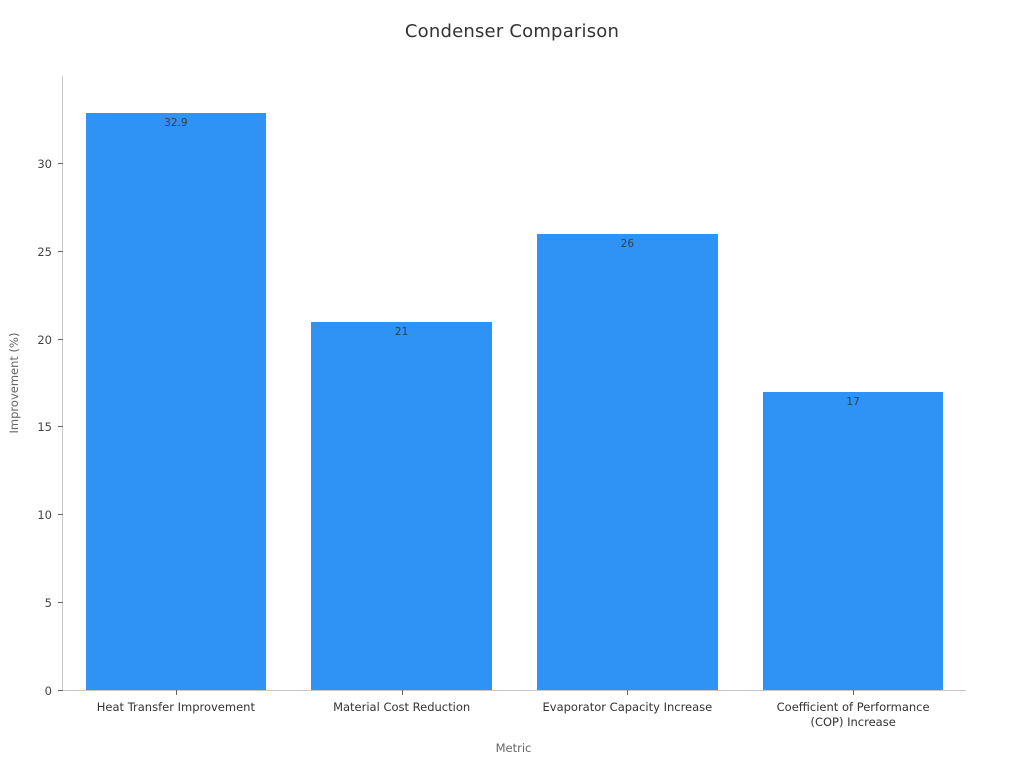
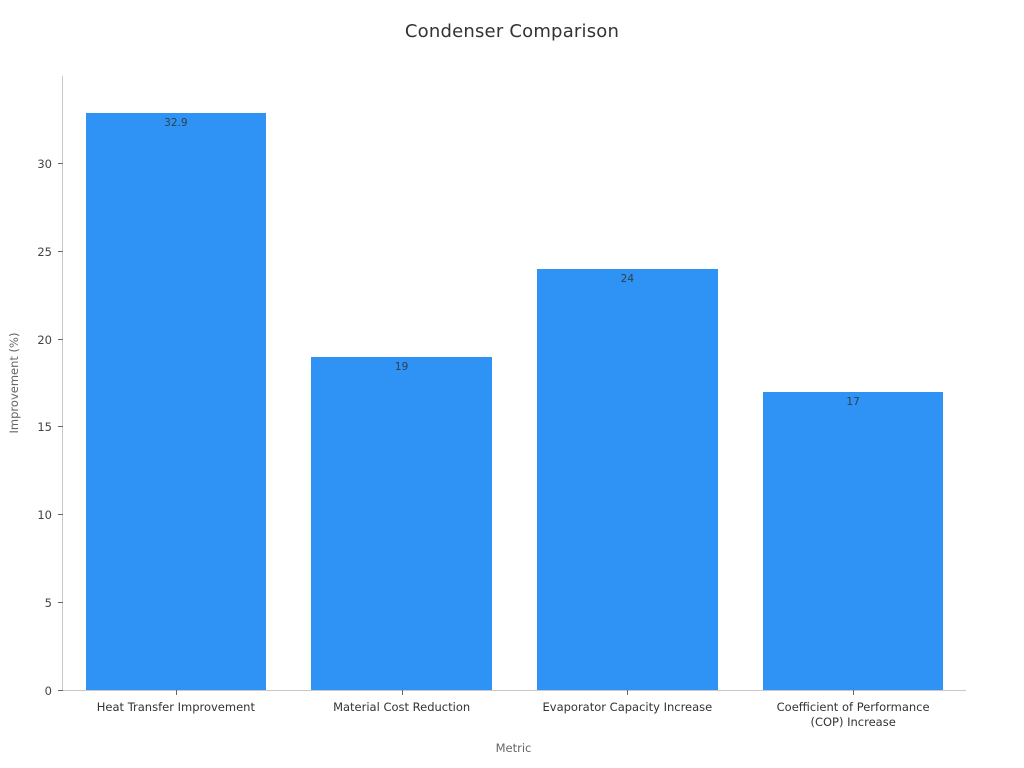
Material Cost Reduction: 21 -> 19
Evaporator Capacity Increase: 26 -> 24
